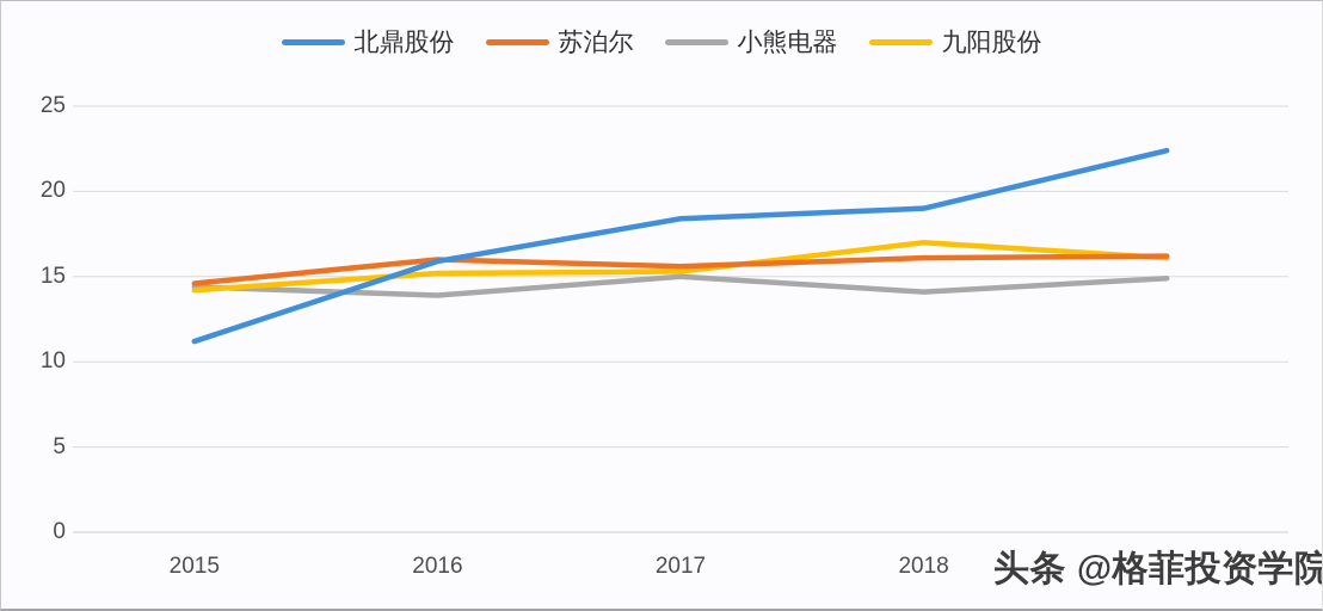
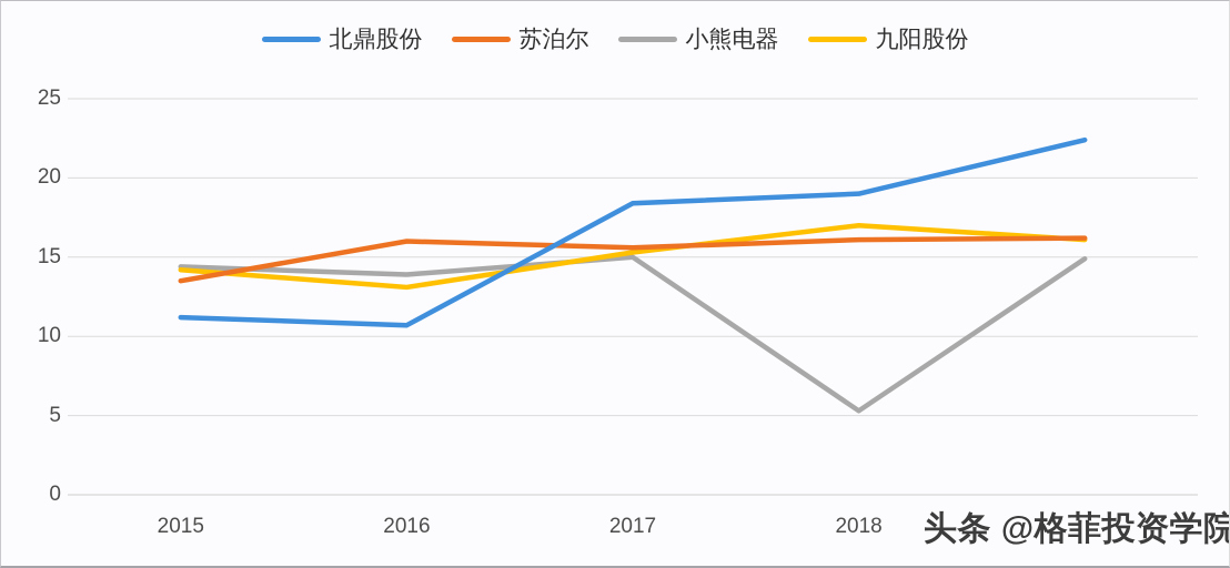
苏泊尔/2015: 14.6 -> 13.5
北鼎股份/2016: 15.9 -> 10.7
九阳股份/2016: 15.2 -> 13.1
小熊电器/2018: 14.1 -> 5.3
